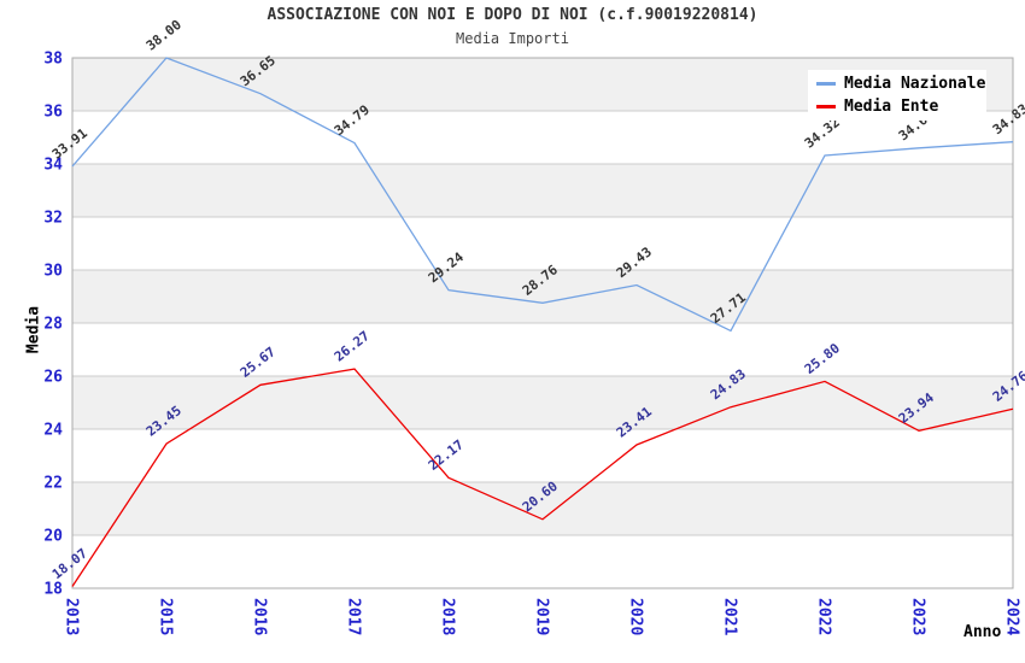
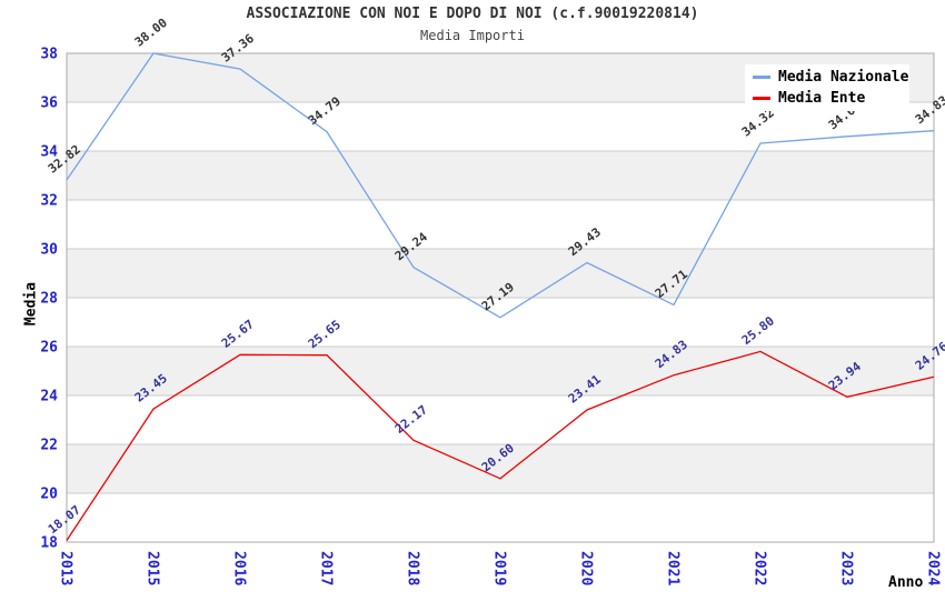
Media Nazionale/2013: 33.91 -> 32.82
Media Nazionale/2016: 36.65 -> 37.36
Media Ente/2017: 26.27 -> 25.65
Media Nazionale/2019: 28.76 -> 27.19
